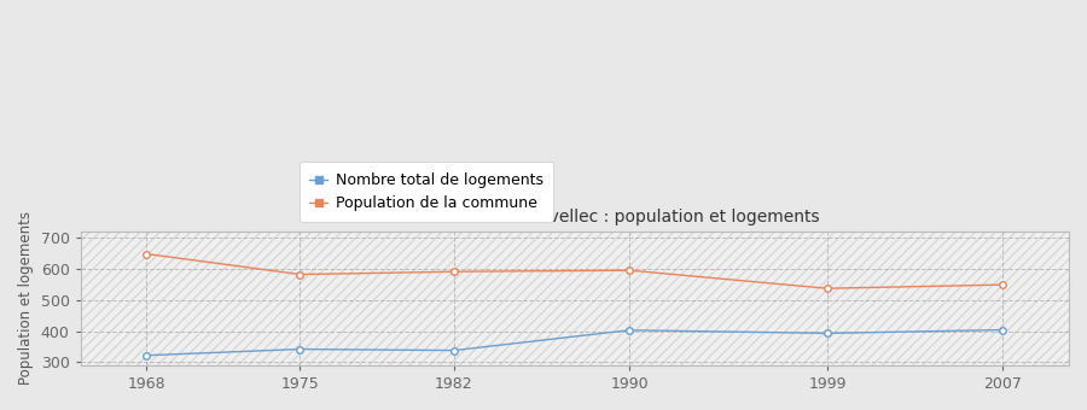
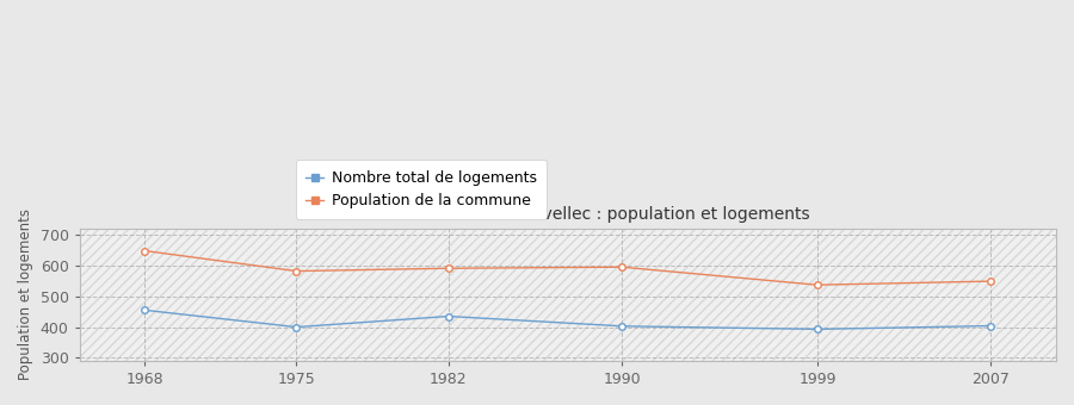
Nombre total de logements/1968: 322 -> 455
Nombre total de logements/1975: 342 -> 400
Nombre total de logements/1982: 338 -> 435
